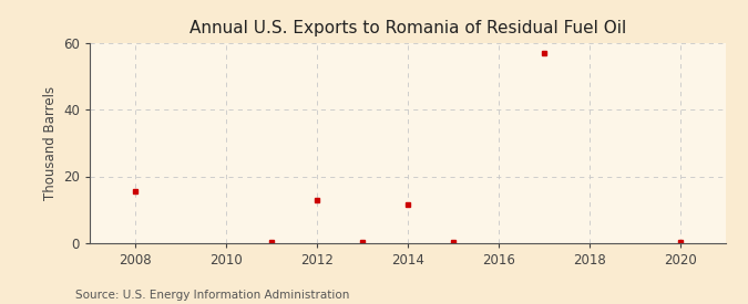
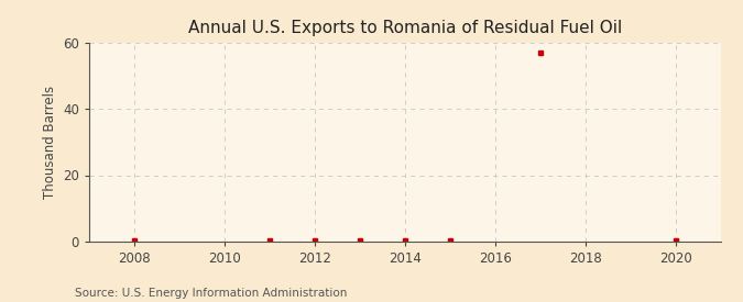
2008: 15.5 -> 0.3
2012: 13.0 -> 0.3
2014: 11.5 -> 0.3
